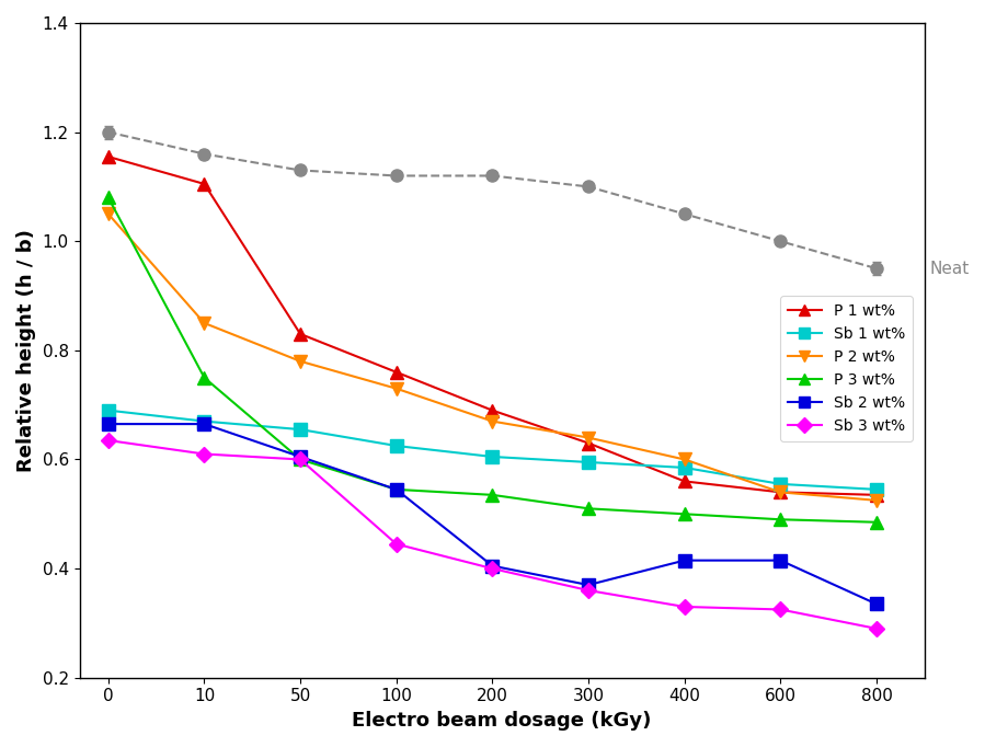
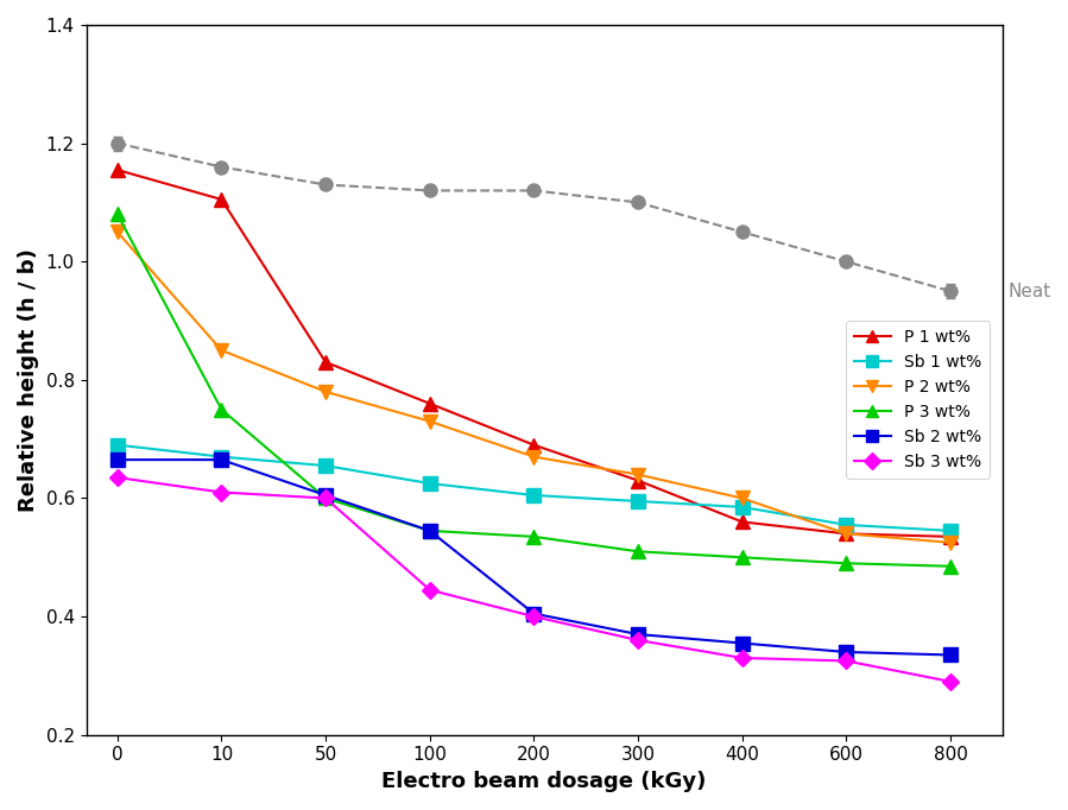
Sb 2 wt%/400: 0.415 -> 0.355
Sb 2 wt%/600: 0.415 -> 0.340
